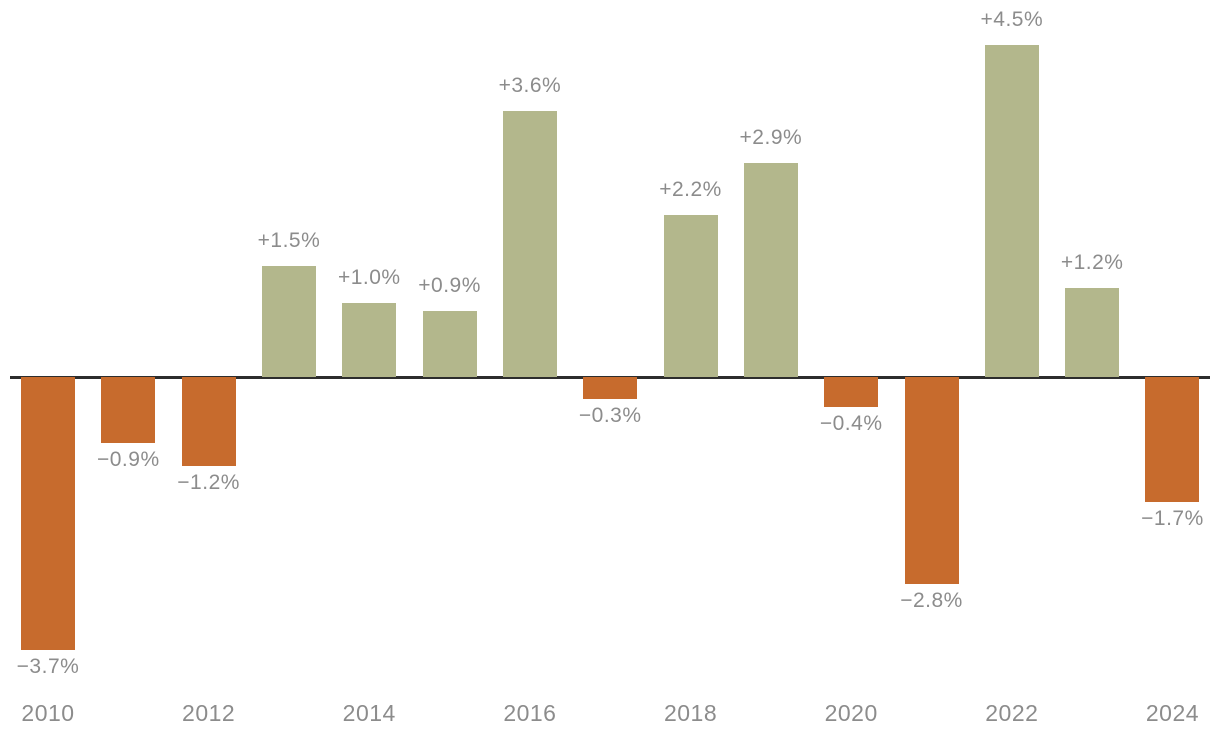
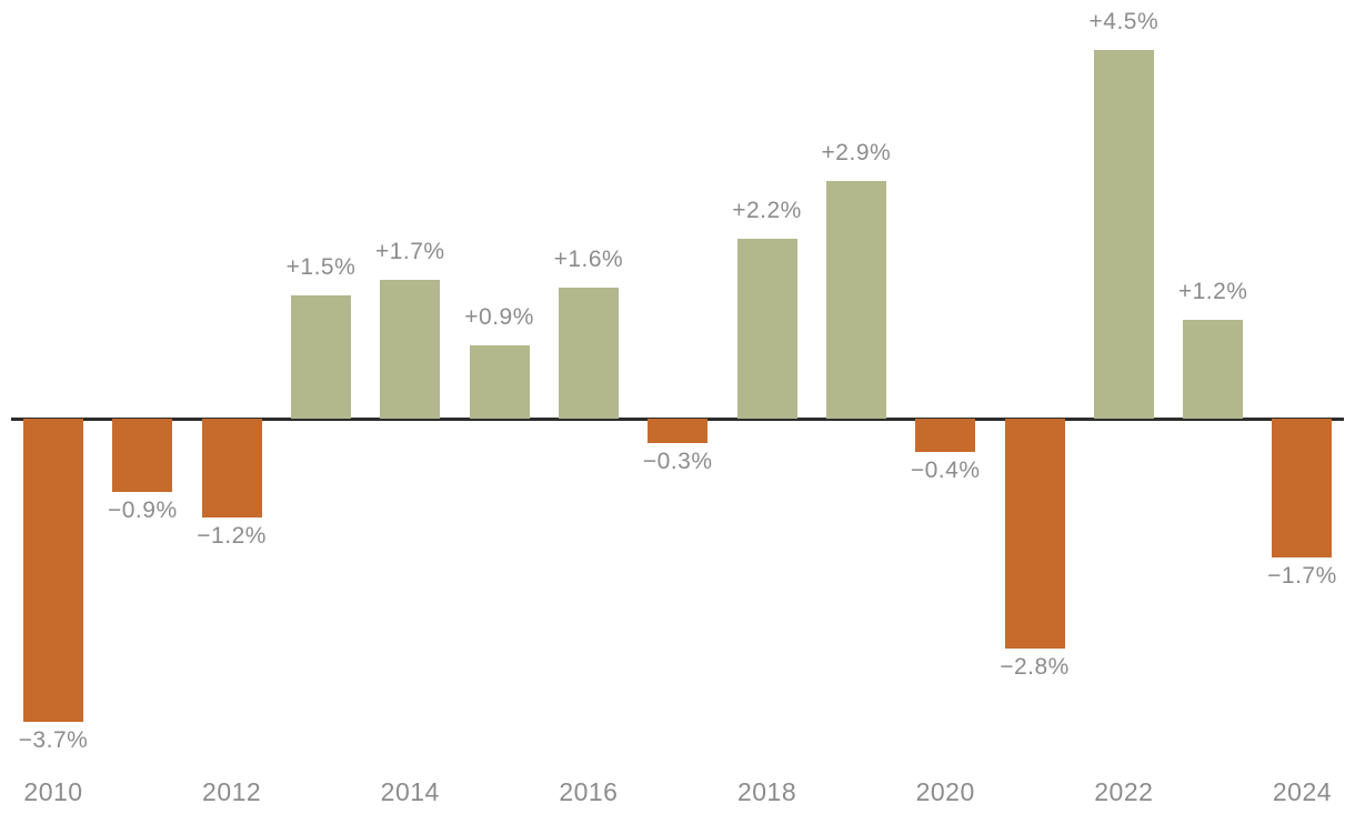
2014: +1.0% -> +1.7%
2016: +3.6% -> +1.6%
